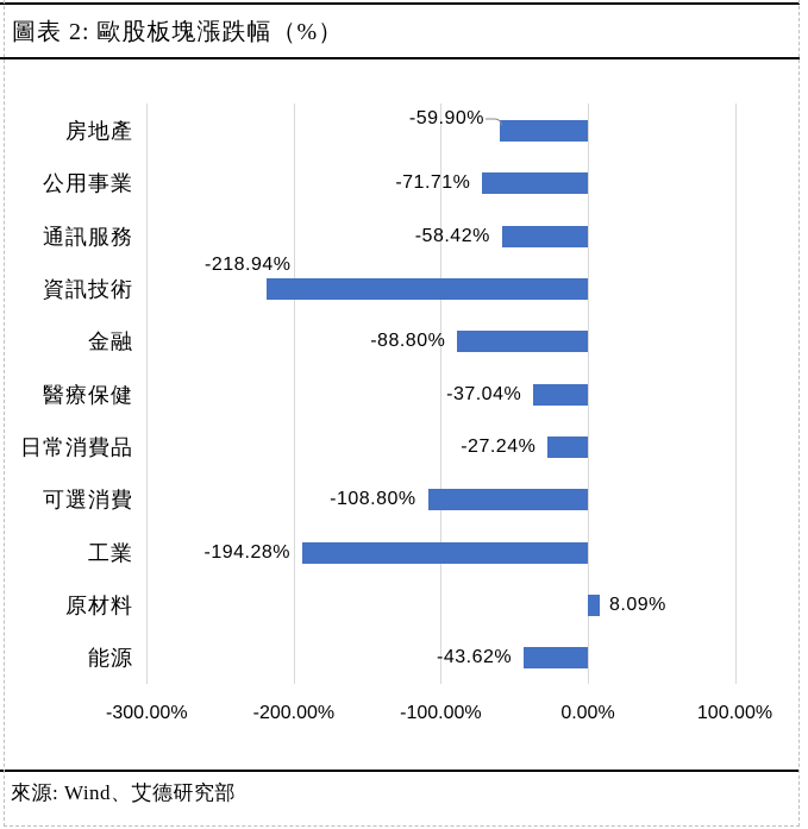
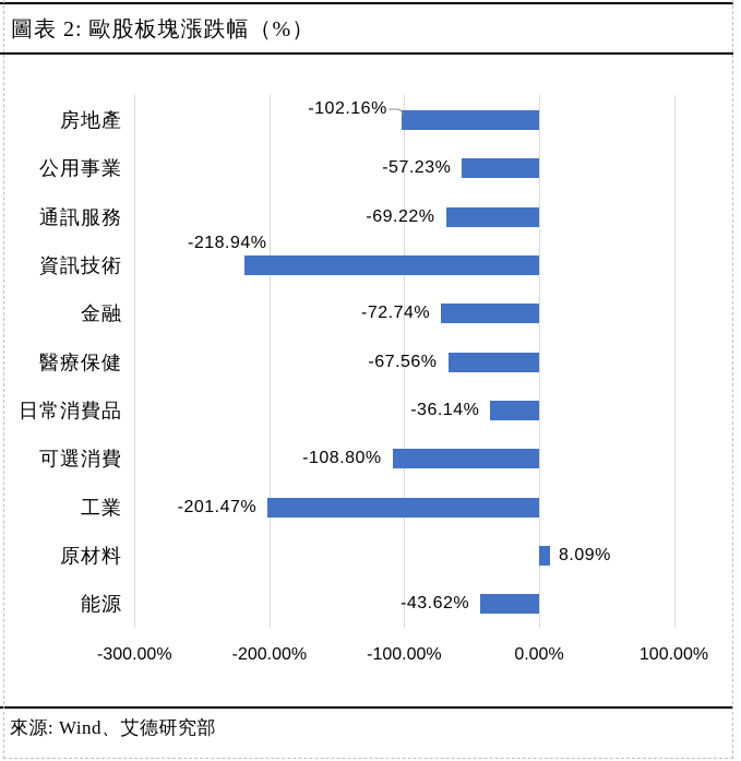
房地產: -59.90% -> -102.16%
公用事業: -71.71% -> -57.23%
通訊服務: -58.42% -> -69.22%
金融: -88.80% -> -72.74%
醫療保健: -37.04% -> -67.56%
日常消費品: -27.24% -> -36.14%
工業: -194.28% -> -201.47%
